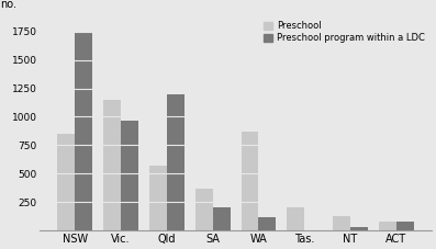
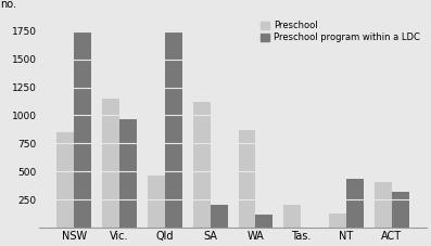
Preschool/Qld: 570 -> 460
Preschool program within a LDC/Qld: 1200 -> 1750
Preschool/SA: 370 -> 1120
Preschool program within a LDC/NT: 30 -> 430
Preschool/ACT: 80 -> 410
Preschool program within a LDC/ACT: 80 -> 320
